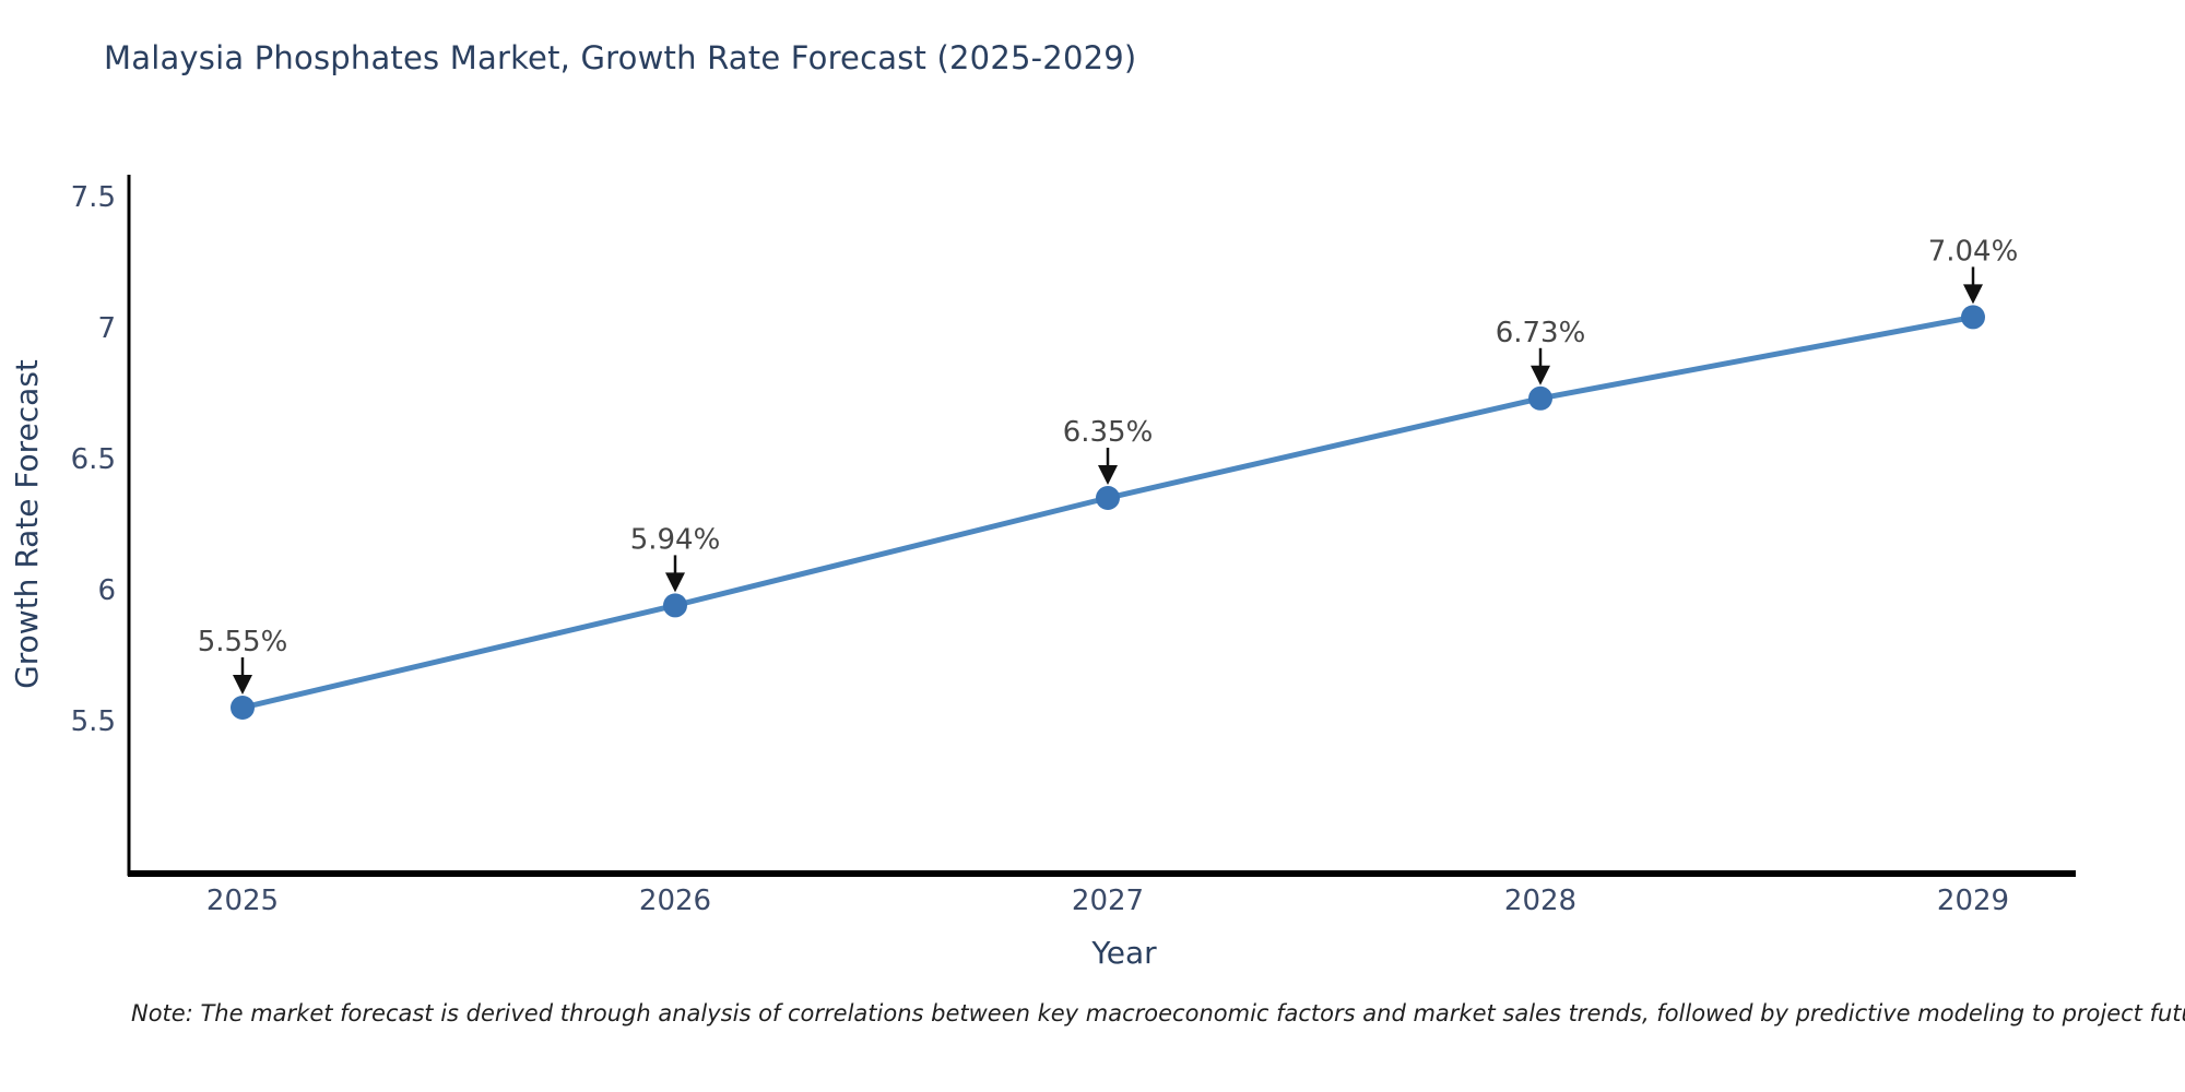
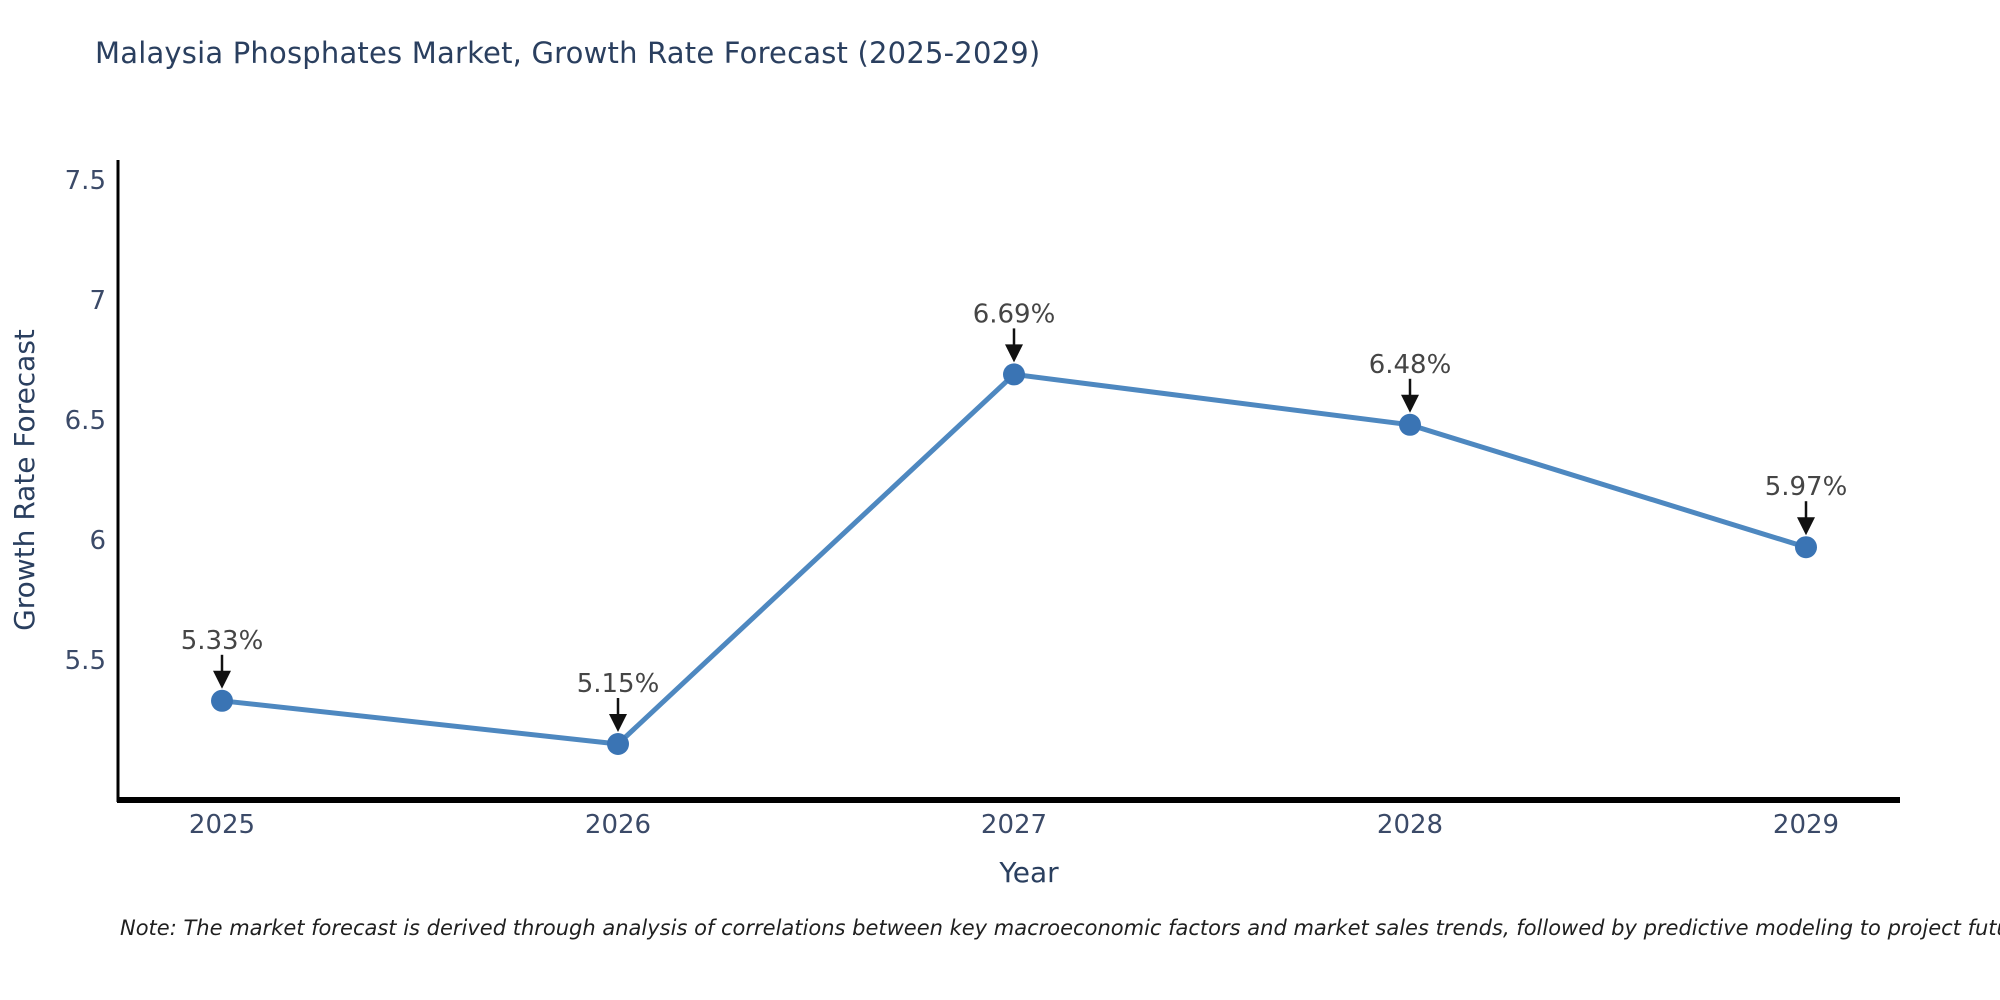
2025: 5.55% -> 5.33%
2026: 5.94% -> 5.15%
2027: 6.35% -> 6.69%
2028: 6.73% -> 6.48%
2029: 7.04% -> 5.97%
